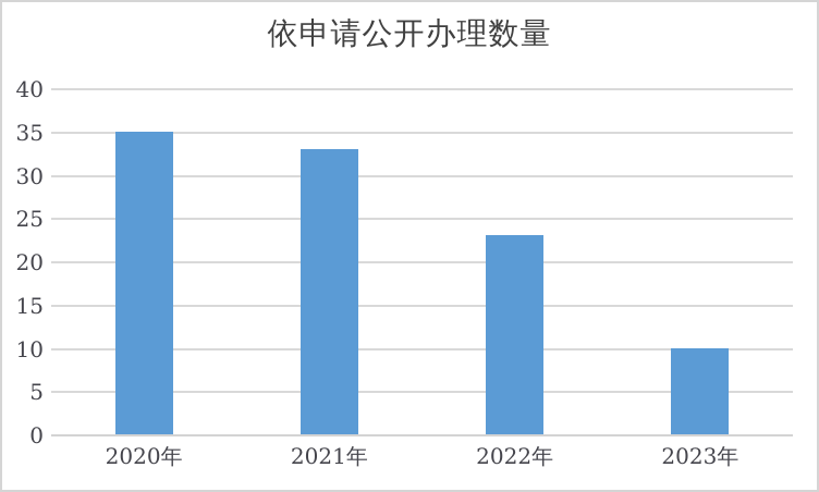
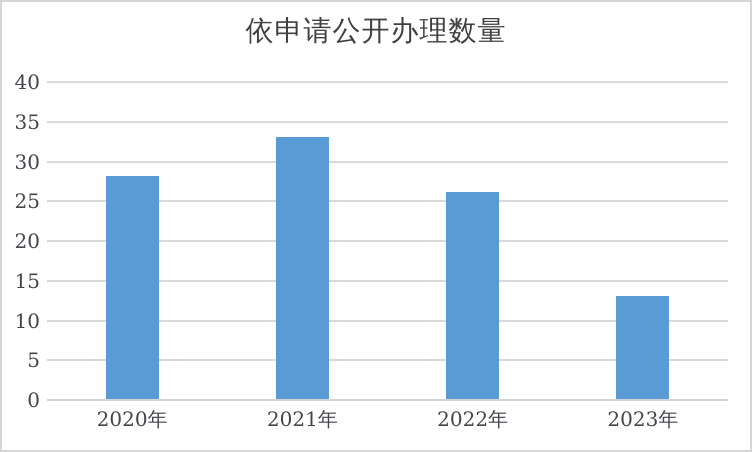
2020年: 35 -> 28
2022年: 23 -> 26
2023年: 10 -> 13
